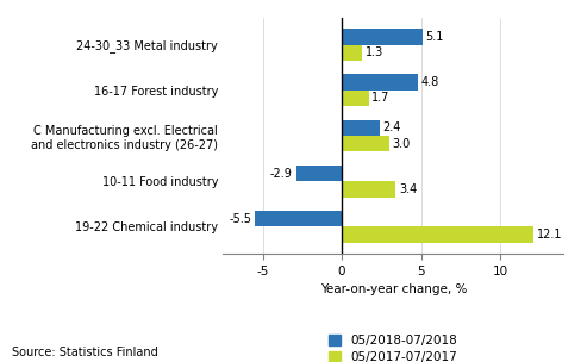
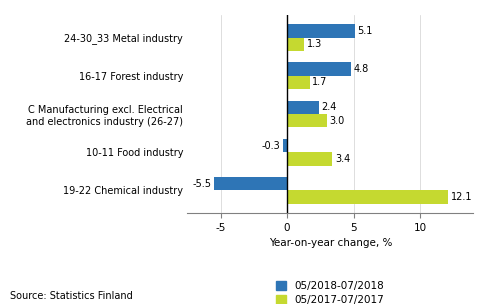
05/2018-07/2018/10-11 Food industry: -2.9 -> -0.3
